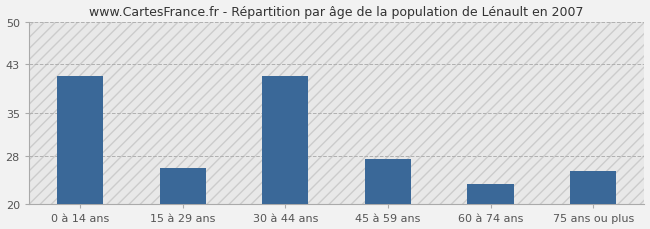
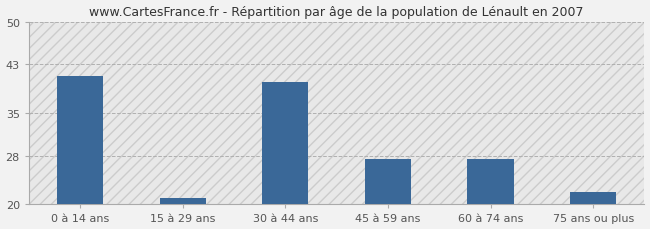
15 à 29 ans: 26.0 -> 21.0
30 à 44 ans: 41.0 -> 40.0
60 à 74 ans: 23.4 -> 27.5
75 ans ou plus: 25.4 -> 22.0
